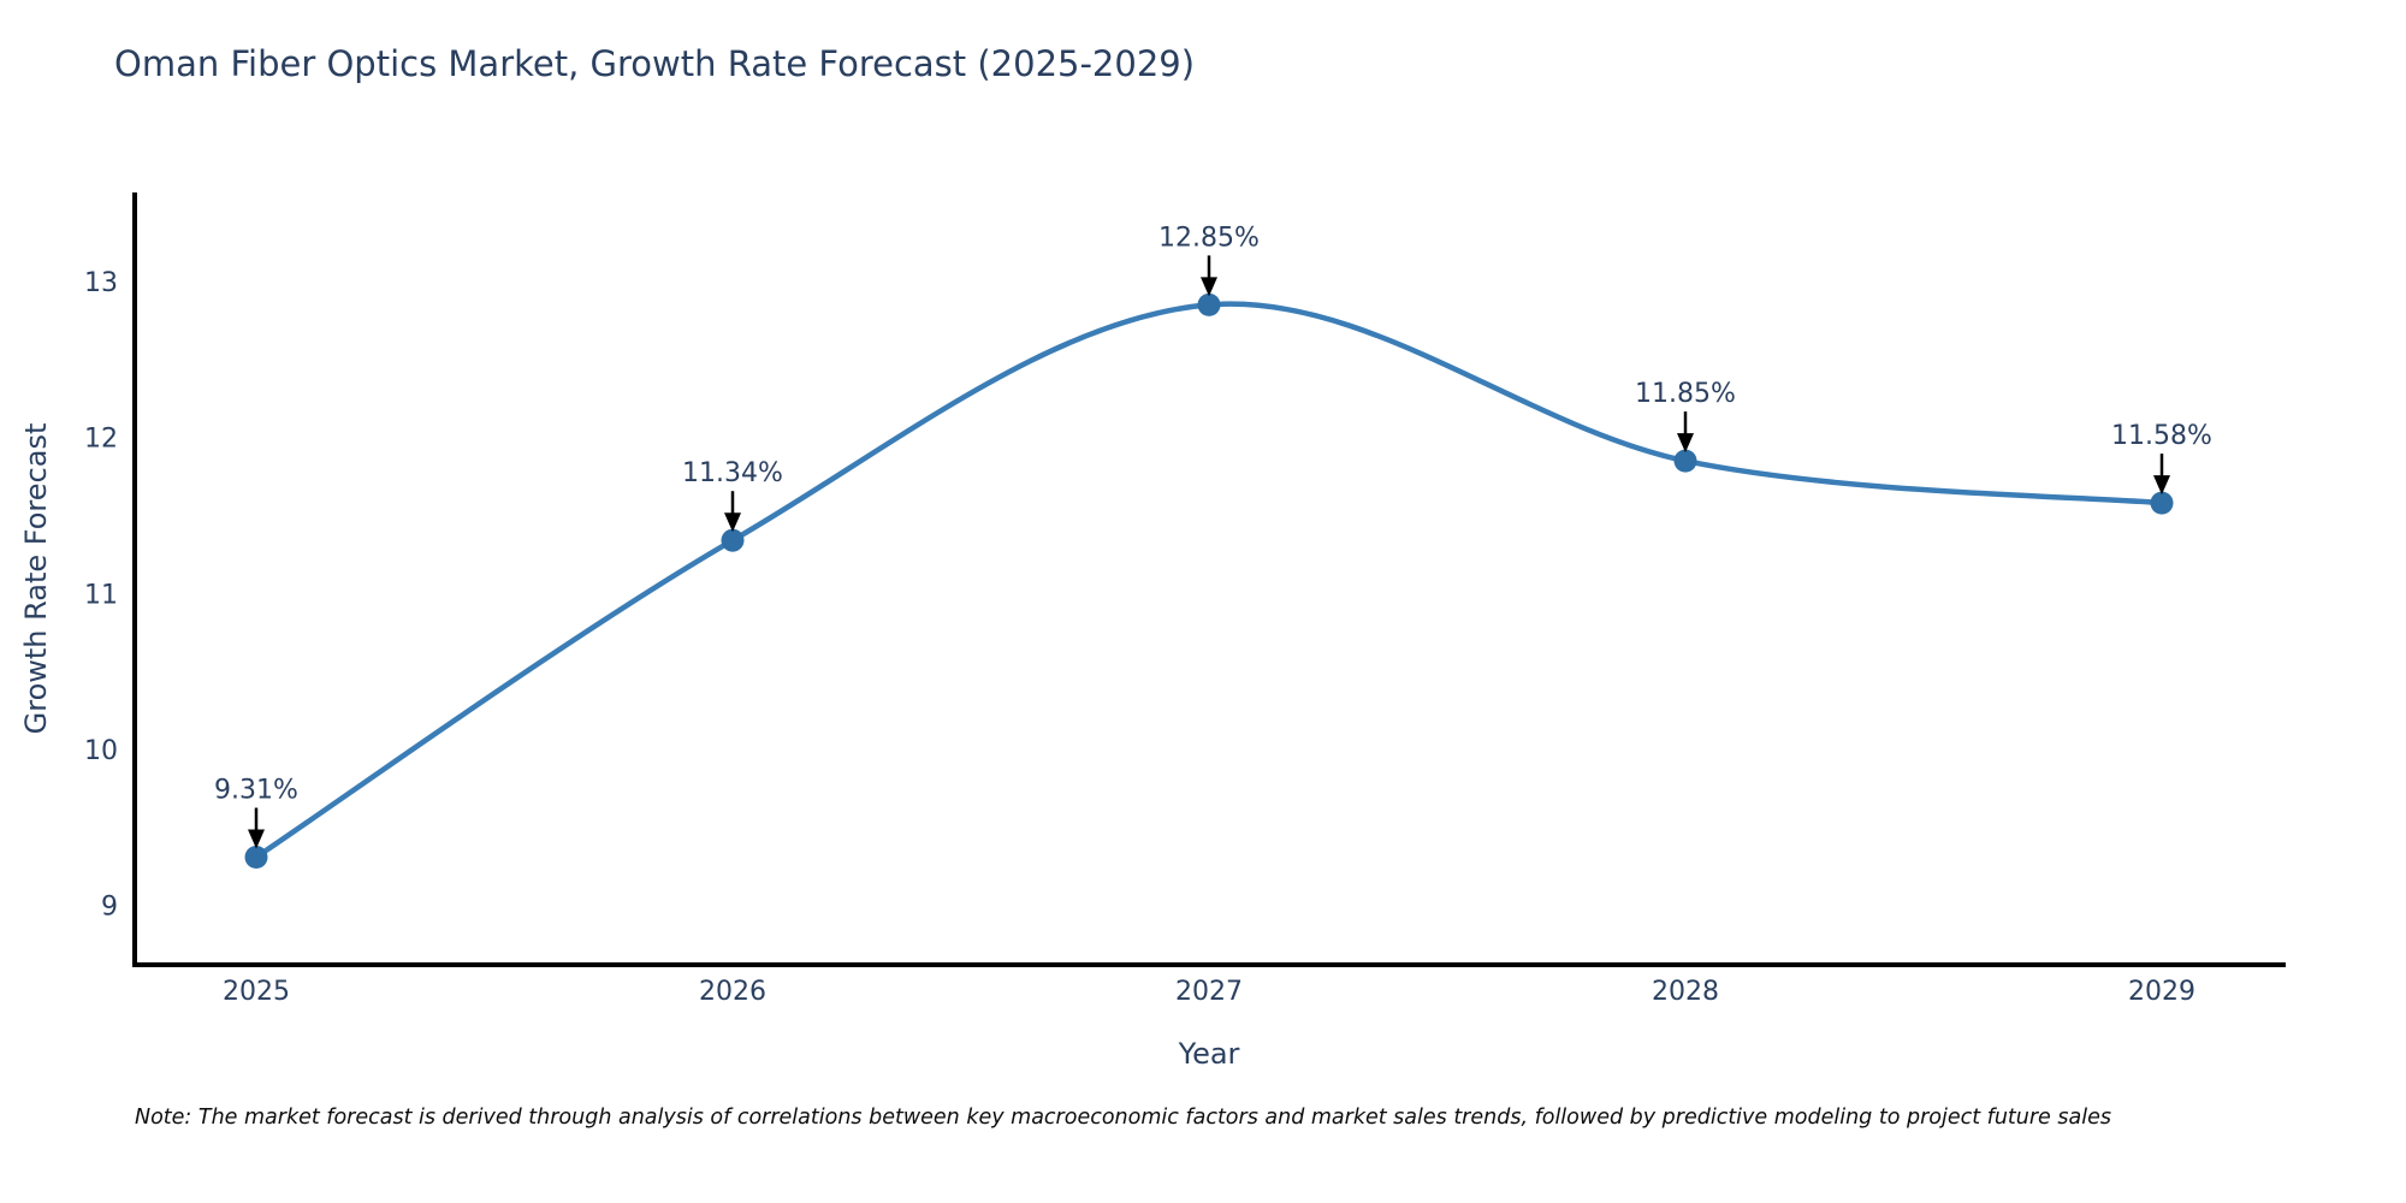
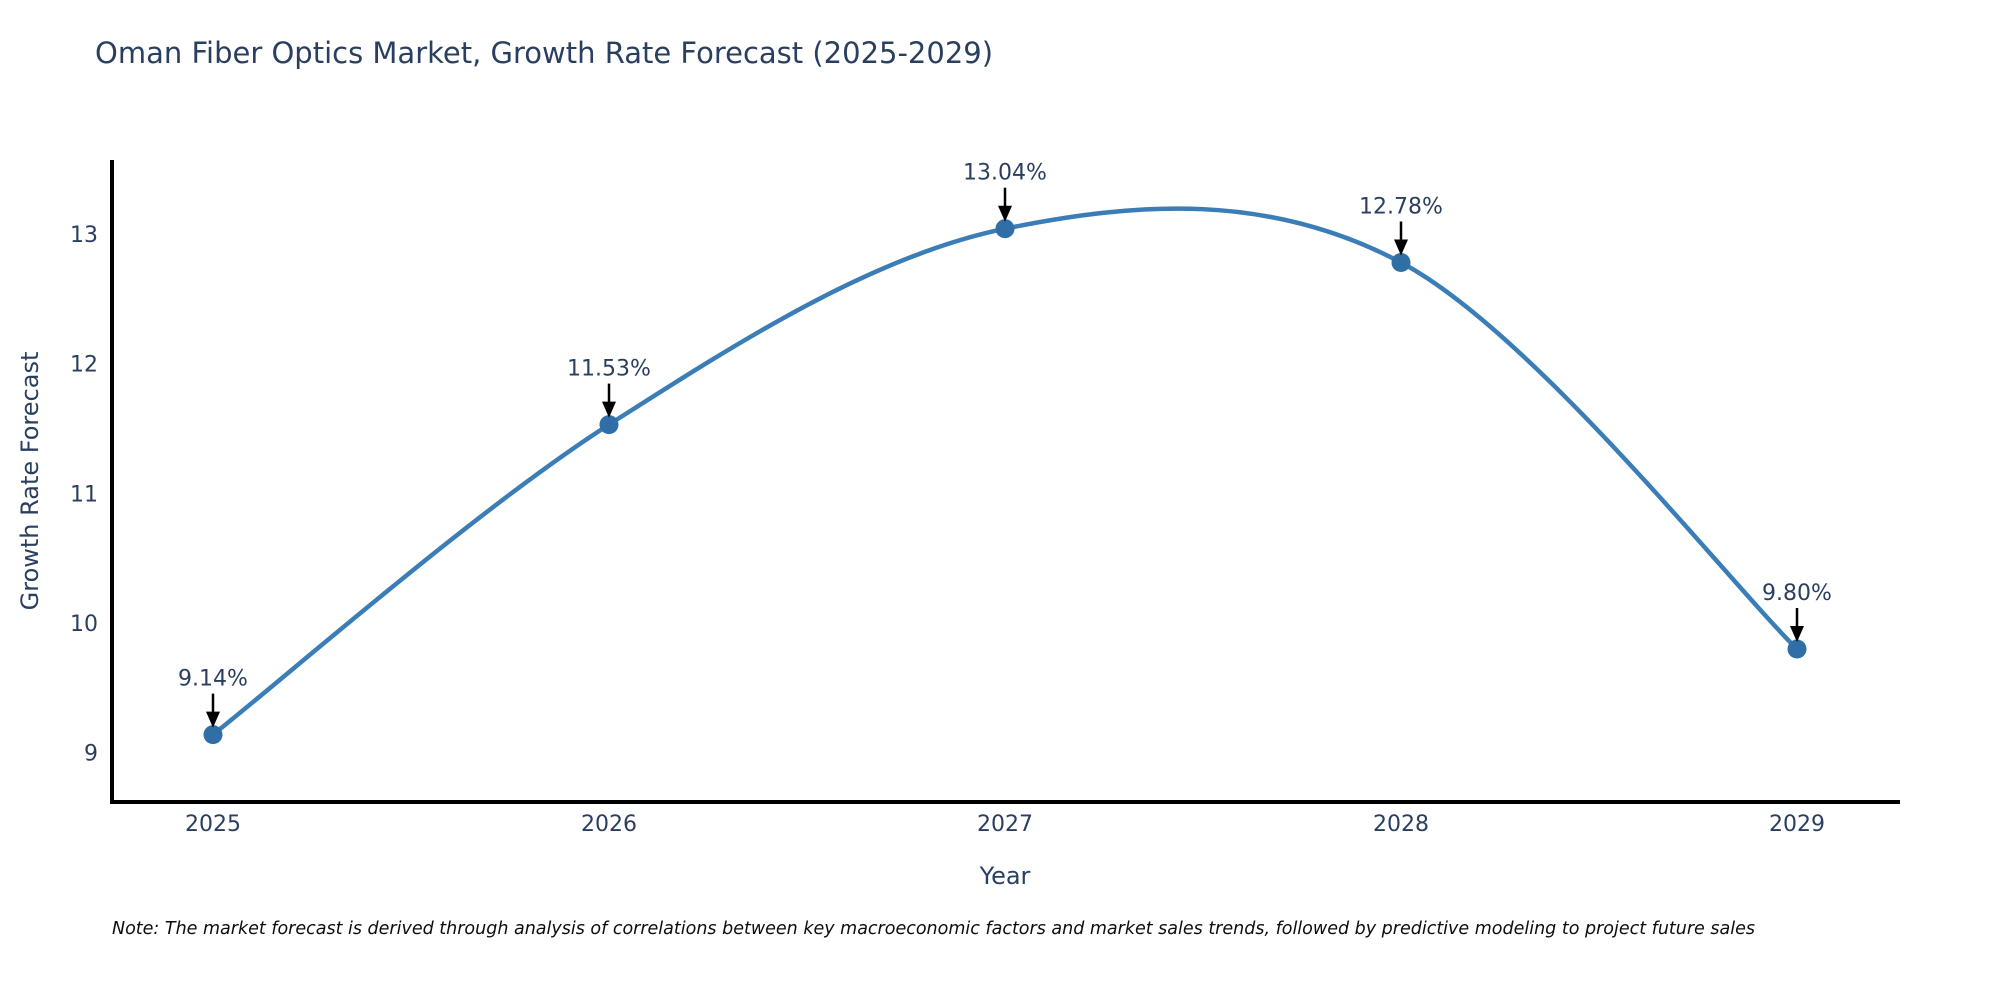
2025: 9.31% -> 9.14%
2026: 11.34% -> 11.53%
2027: 12.85% -> 13.04%
2028: 11.85% -> 12.78%
2029: 11.58% -> 9.80%
